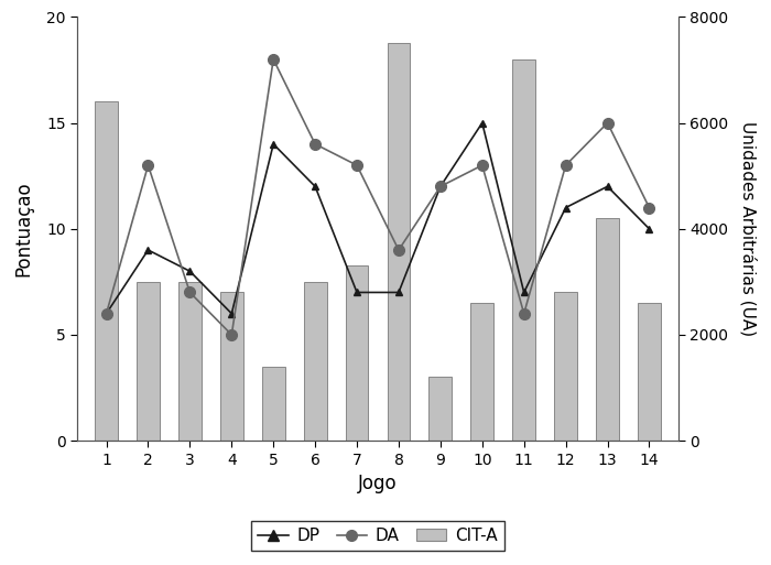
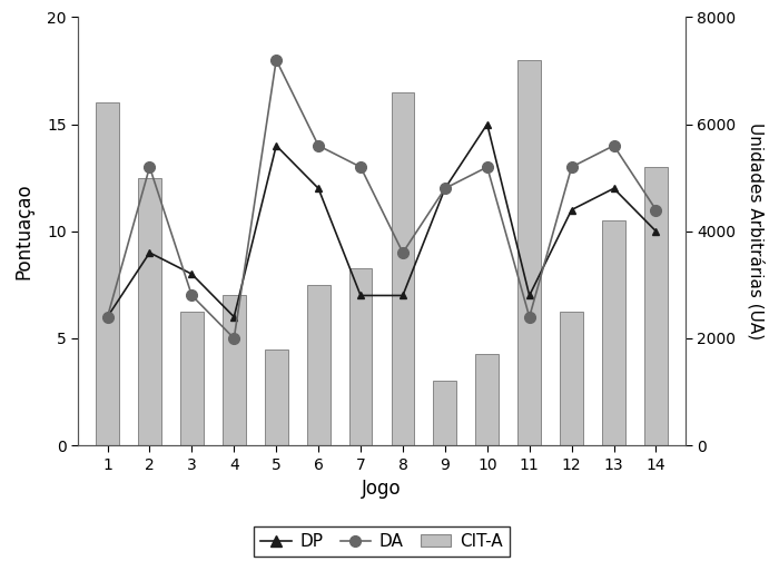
CIT-A/2: 3000 -> 5000
CIT-A/3: 3000 -> 2500
CIT-A/5: 1400 -> 1800
CIT-A/8: 7500 -> 6600
CIT-A/10: 2600 -> 1700
CIT-A/12: 2800 -> 2500
DA/13: 15 -> 14
CIT-A/14: 2600 -> 5200
